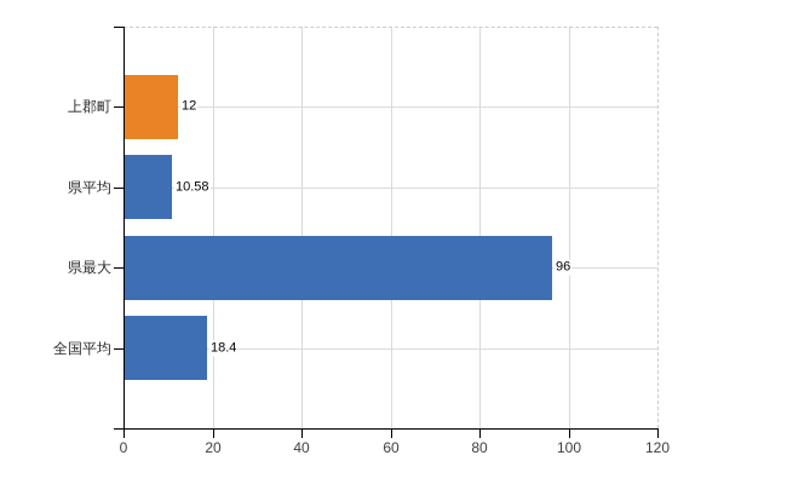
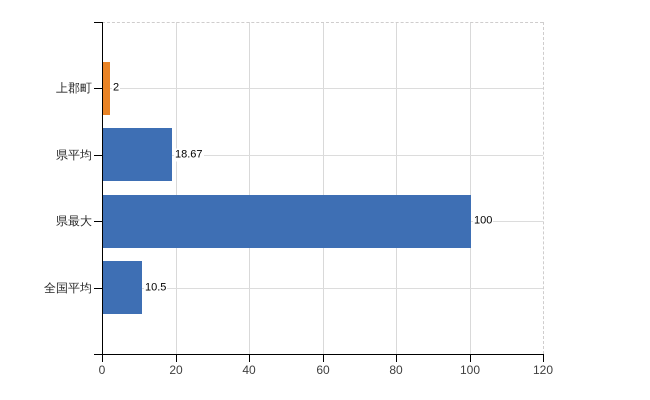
上郡町: 12 -> 2
県平均: 10.58 -> 18.67
県最大: 96 -> 100
全国平均: 18.4 -> 10.5
